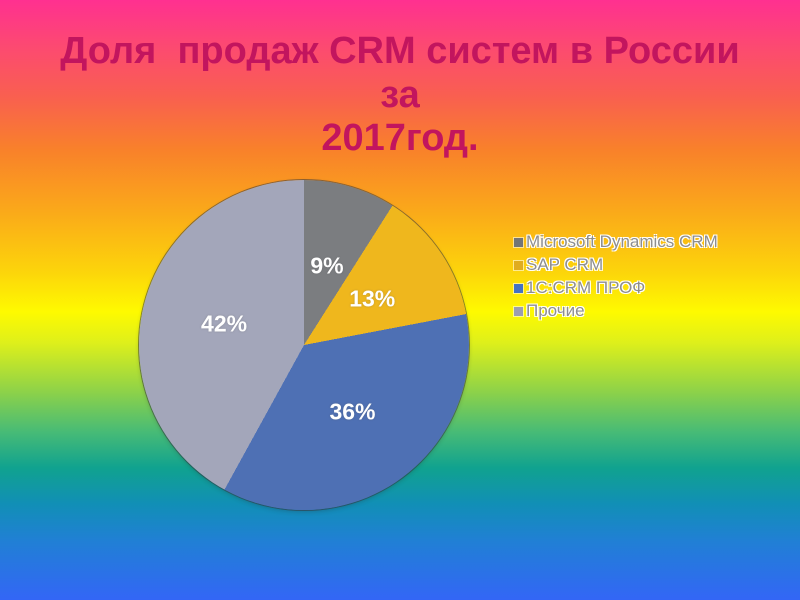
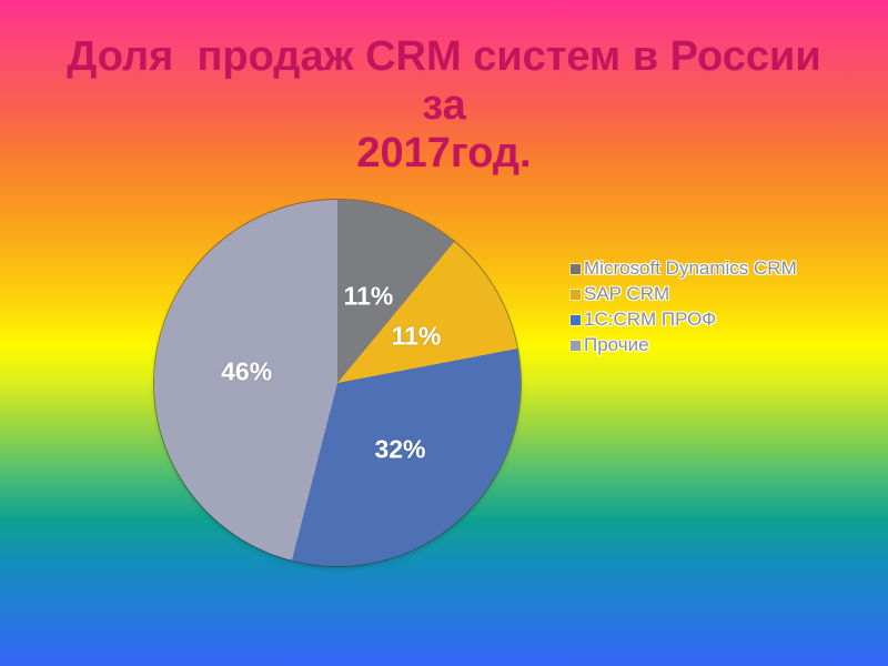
Microsoft Dynamics CRM: 9% -> 11%
SAP CRM: 13% -> 11%
1C:CRM ПРОФ: 36% -> 32%
Прочие: 42% -> 46%
